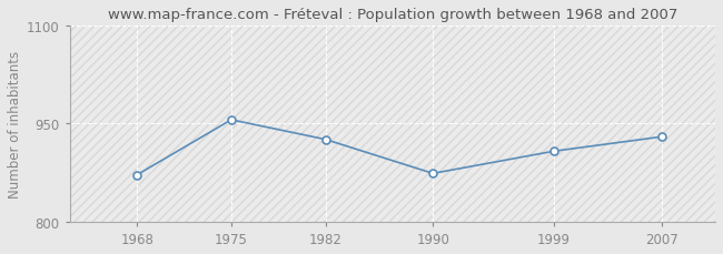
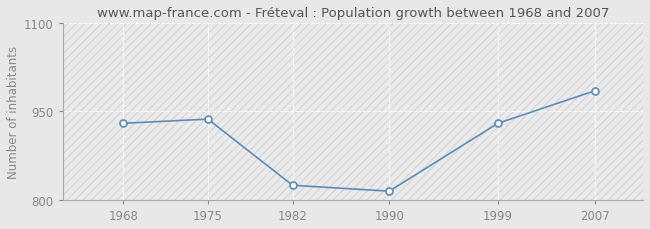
1968: 872 -> 930
1975: 956 -> 937
1982: 926 -> 825
1990: 874 -> 815
1999: 908 -> 930
2007: 930 -> 985
